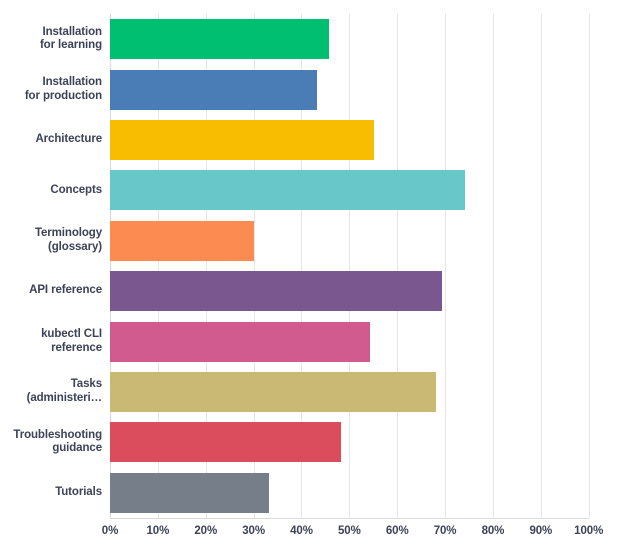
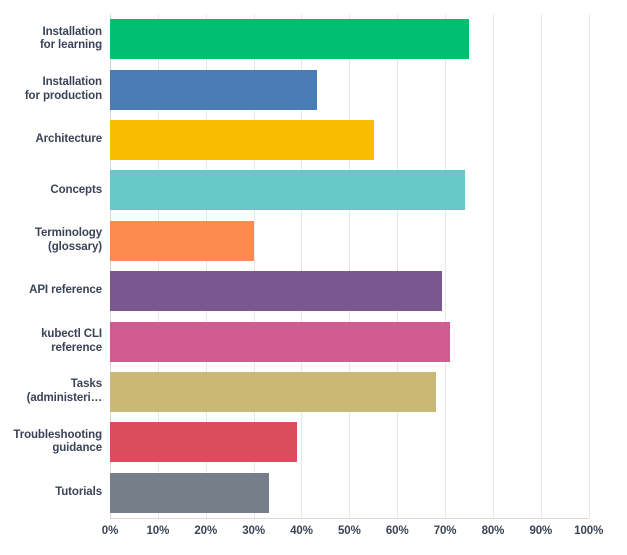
Installation for learning: 46% -> 75%
kubectl CLI reference: 54% -> 71%
Troubleshooting guidance: 48% -> 39%
